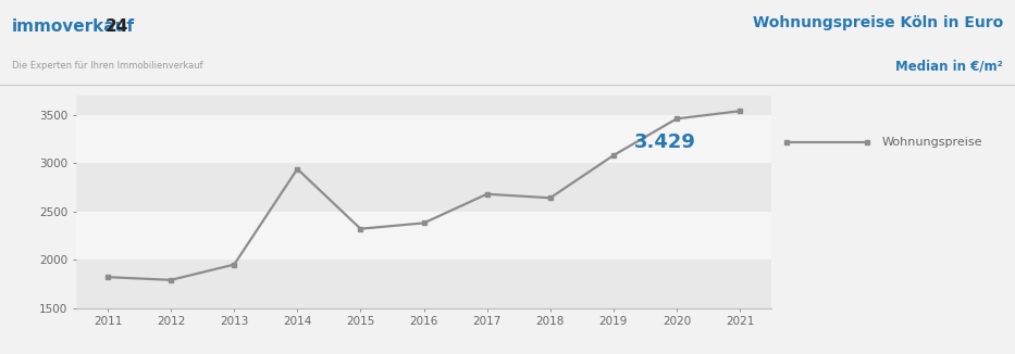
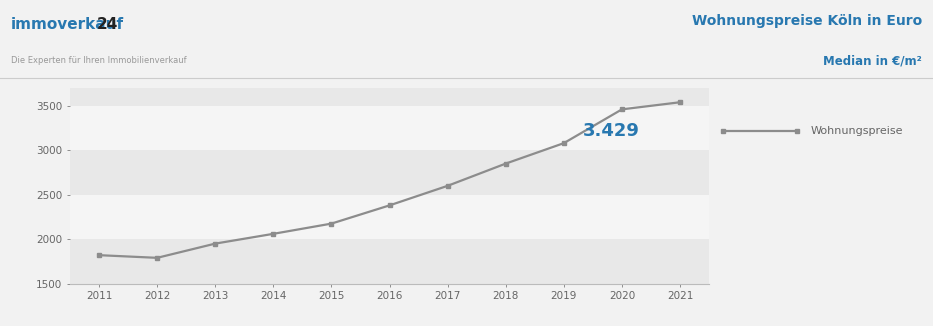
2014: 2940 -> 2060
2015: 2320 -> 2180
2017: 2680 -> 2600
2018: 2640 -> 2850
